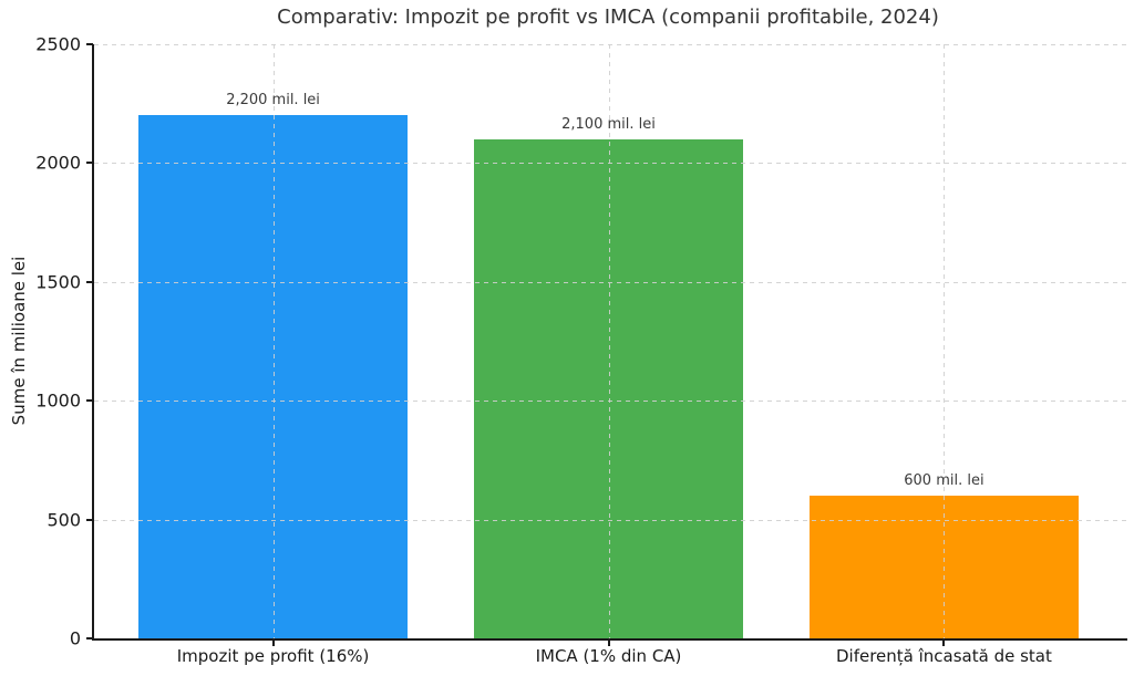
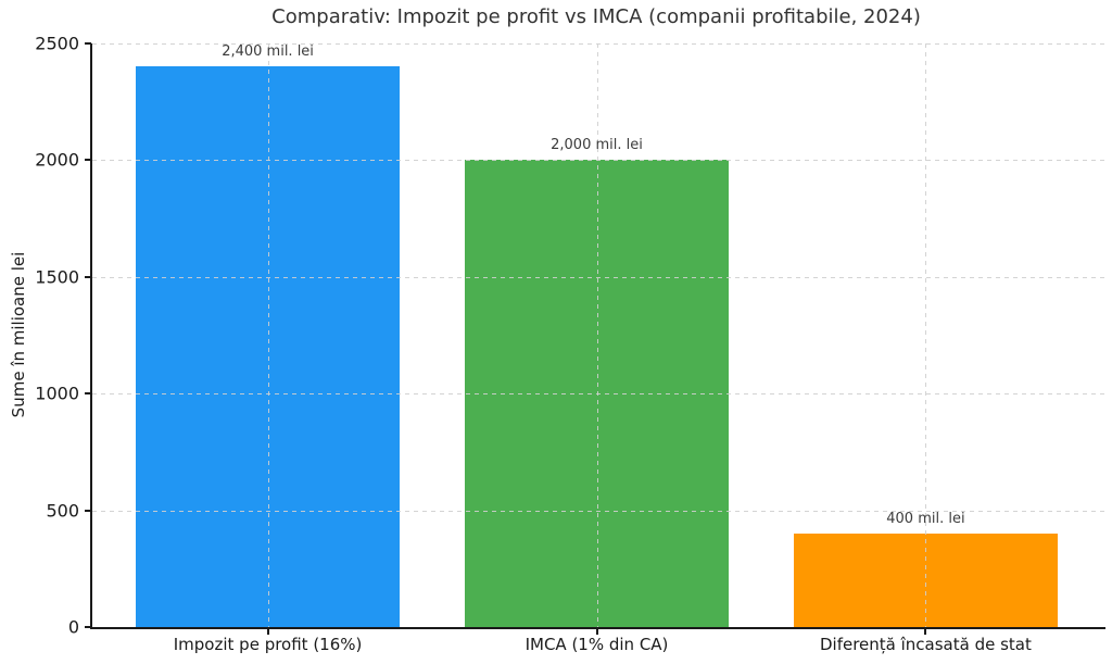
Impozit pe profit (16%): 2,200 -> 2,400
IMCA (1% din CA): 2,100 -> 2,000
Diferență încasată de stat: 600 -> 400
